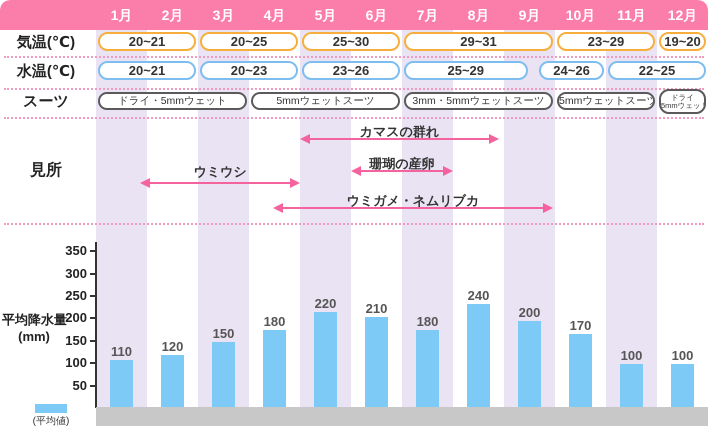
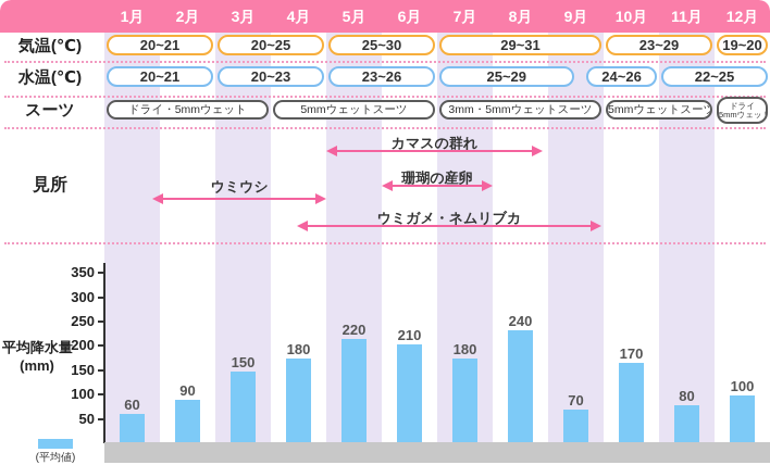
1月: 110 -> 60
2月: 120 -> 90
9月: 200 -> 70
11月: 100 -> 80
